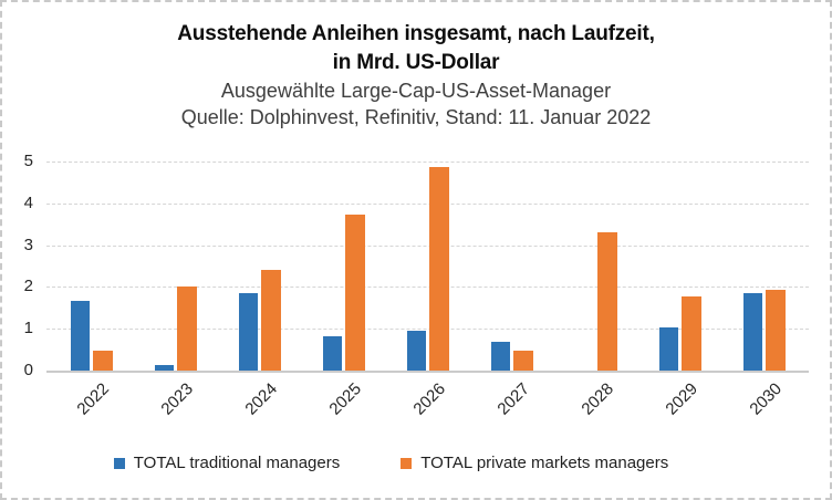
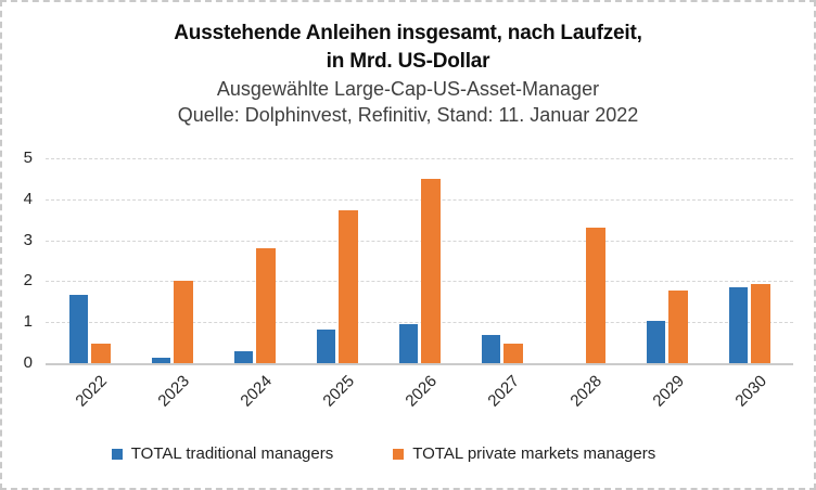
TOTAL traditional managers/2024: 1.9 -> 0.3
TOTAL private markets managers/2024: 2.4 -> 2.8
TOTAL private markets managers/2026: 4.9 -> 4.5
